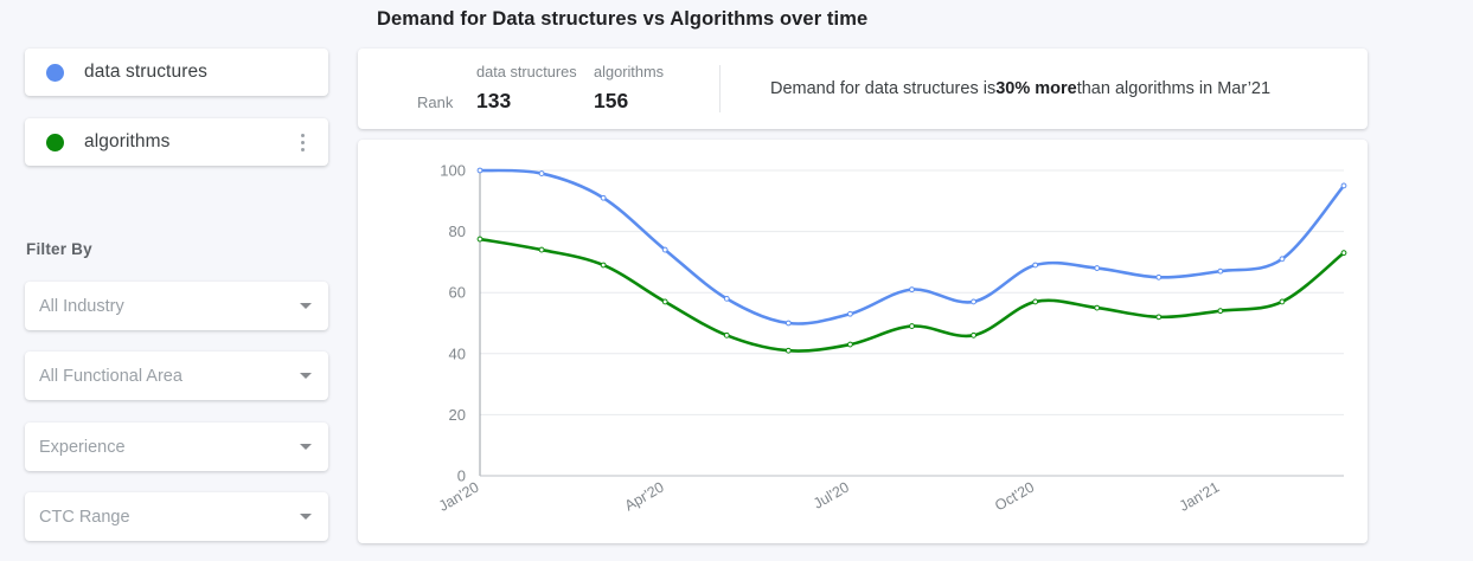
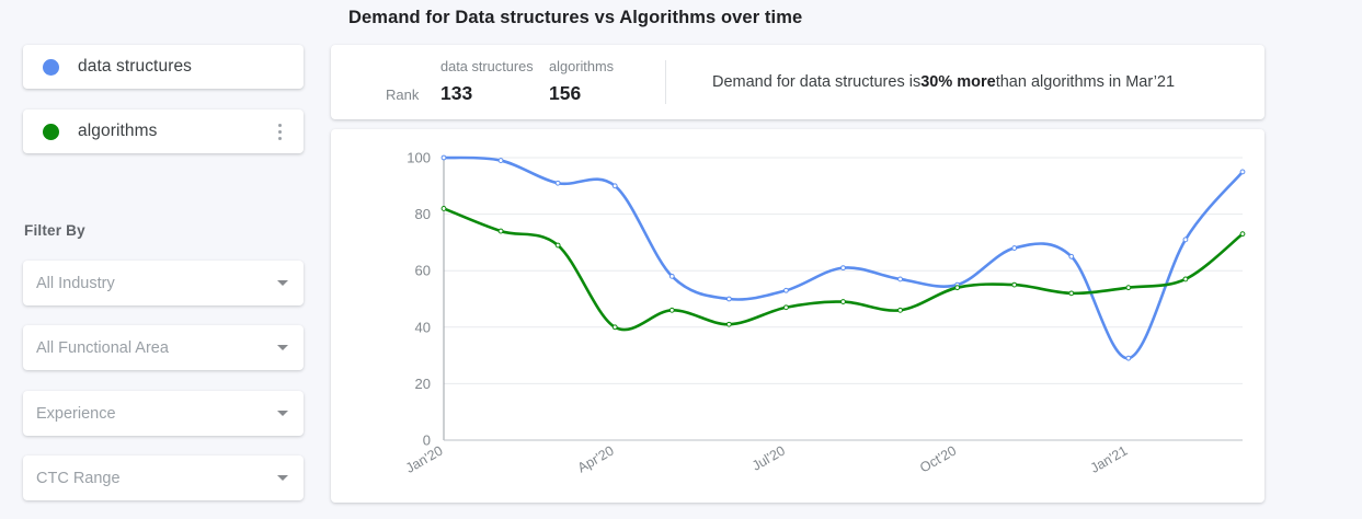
algorithms/Jan'20: 78 -> 82
data structures/Apr'20: 74 -> 90
algorithms/Apr'20: 57 -> 40
algorithms/Jul'20: 43 -> 47
data structures/Oct'20: 69 -> 55
algorithms/Oct'20: 57 -> 54
data structures/Jan'21: 67 -> 29
